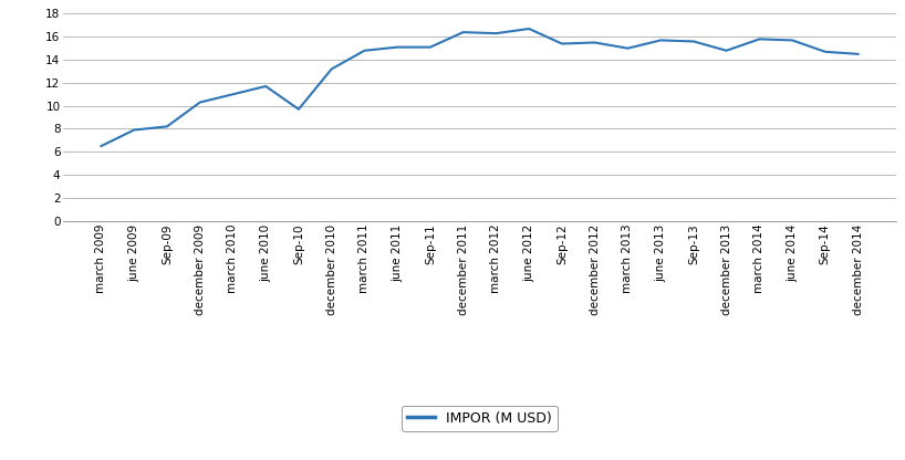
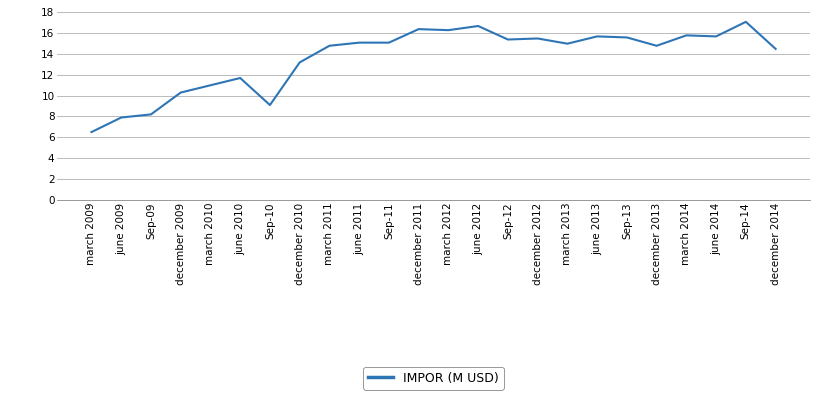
Sep-10: 9.7 -> 9.1
Sep-14: 14.7 -> 17.1
